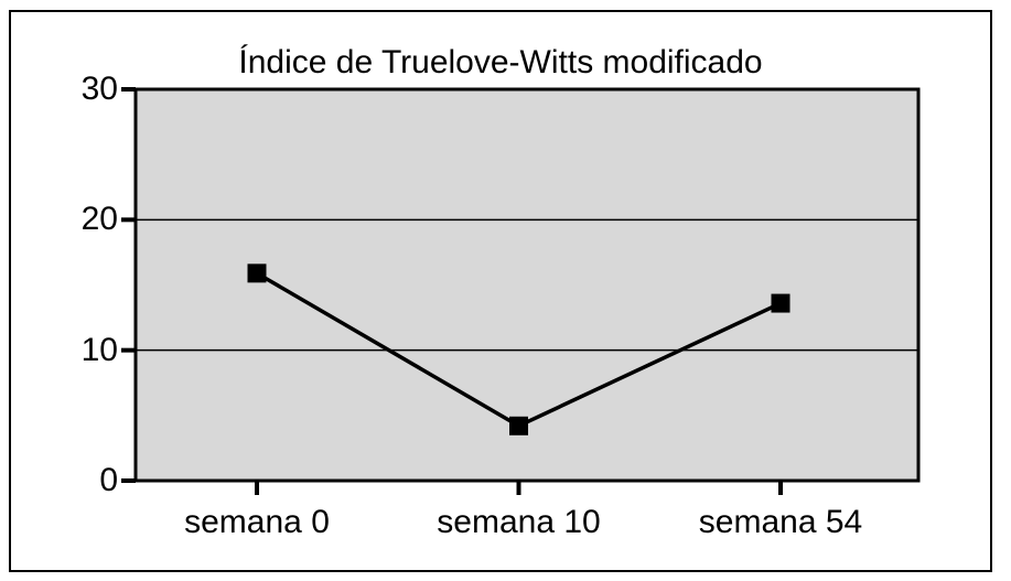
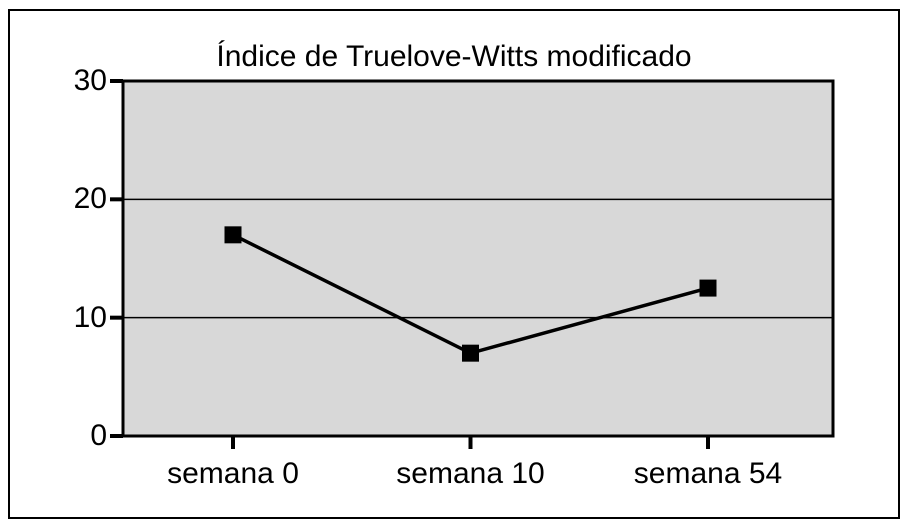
semana 0: 15.9 -> 17.0
semana 10: 4.2 -> 7.0
semana 54: 13.6 -> 12.5
